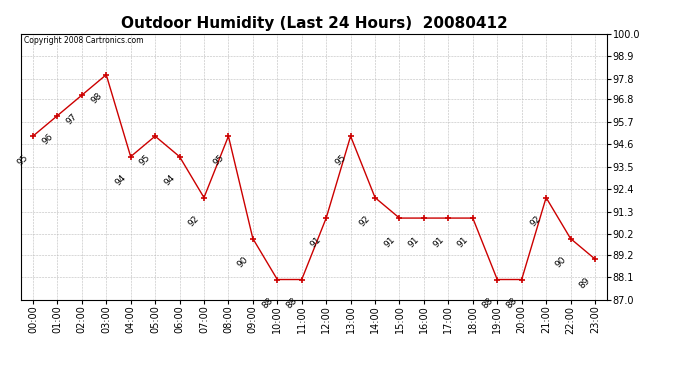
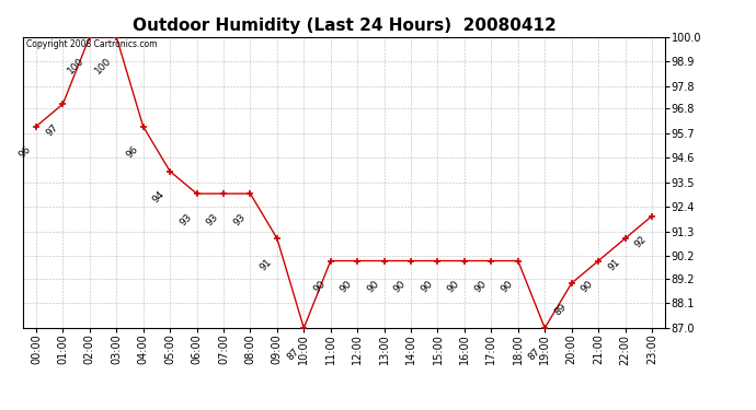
00:00: 95 -> 96
01:00: 96 -> 97
02:00: 97 -> 100
03:00: 98 -> 100
04:00: 94 -> 96
05:00: 95 -> 94
06:00: 94 -> 93
07:00: 92 -> 93
08:00: 95 -> 93
09:00: 90 -> 91
10:00: 88 -> 87
11:00: 88 -> 90
12:00: 91 -> 90
13:00: 95 -> 90
14:00: 92 -> 90
15:00: 91 -> 90
16:00: 91 -> 90
17:00: 91 -> 90
18:00: 91 -> 90
19:00: 88 -> 87
20:00: 88 -> 89
21:00: 92 -> 90
22:00: 90 -> 91
23:00: 89 -> 92
